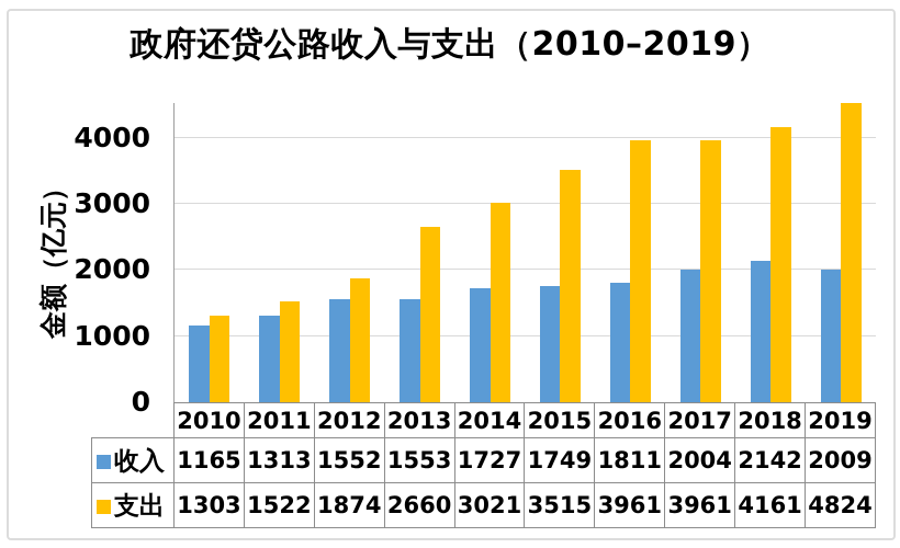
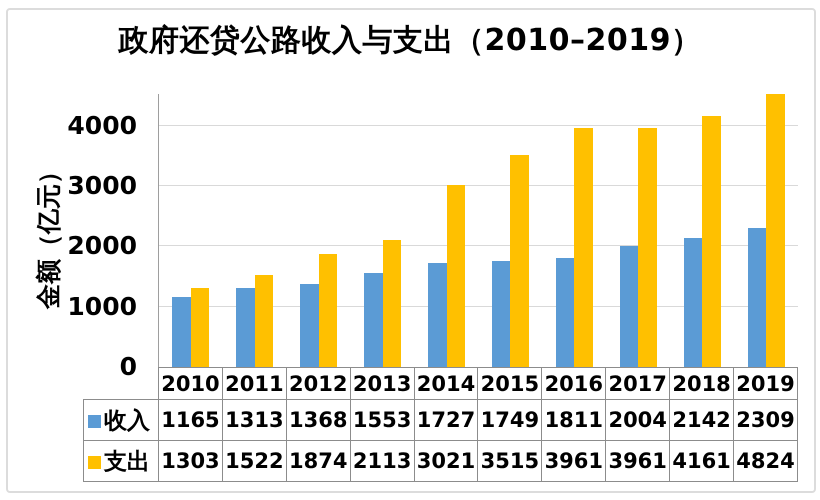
收入/2012: 1552 -> 1368
支出/2013: 2660 -> 2113
收入/2019: 2009 -> 2309
